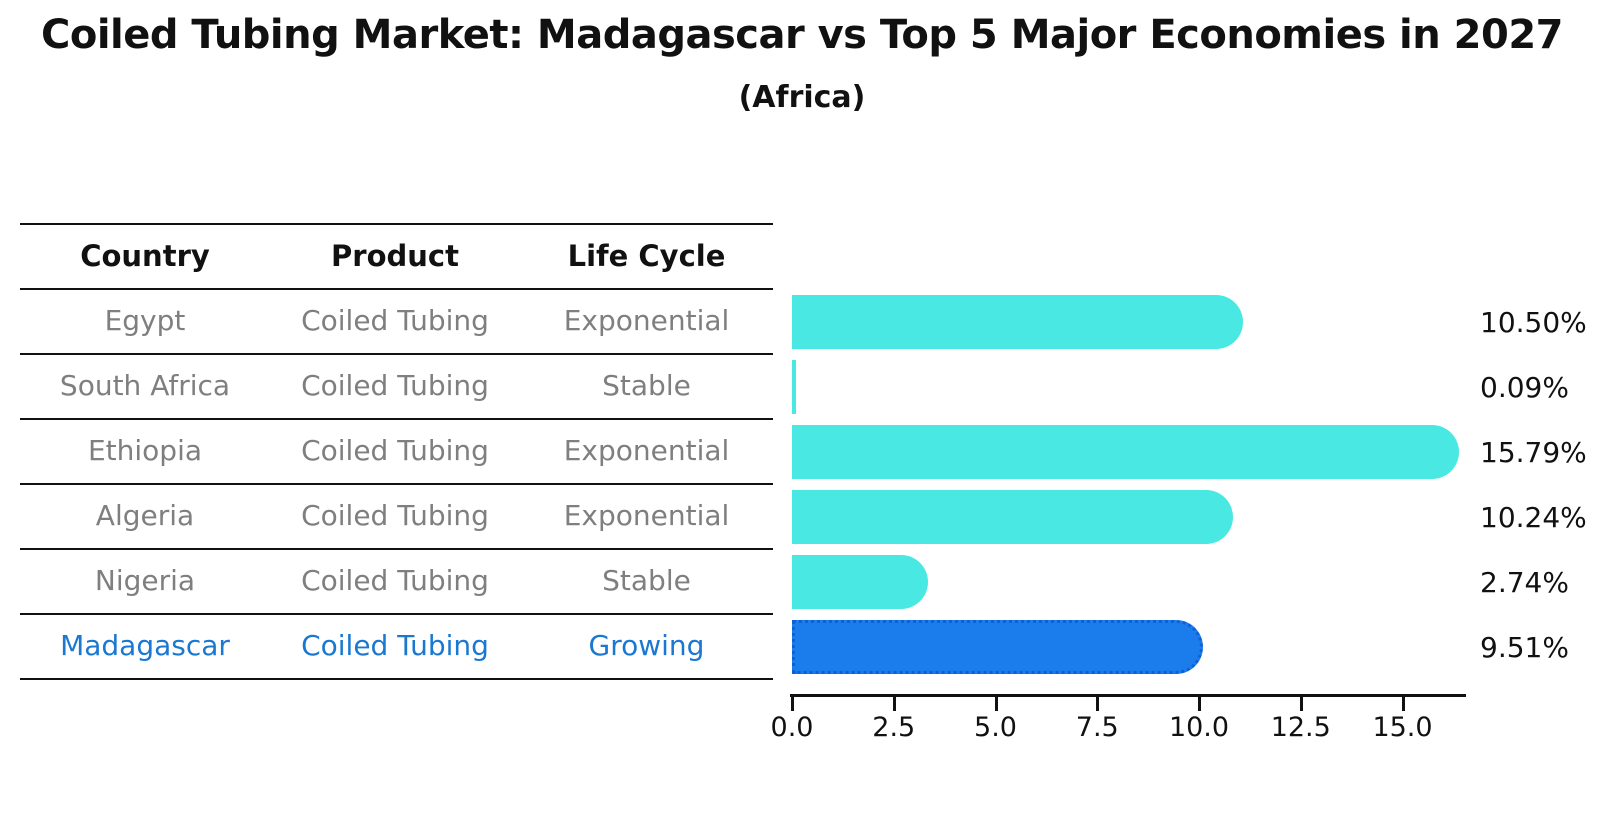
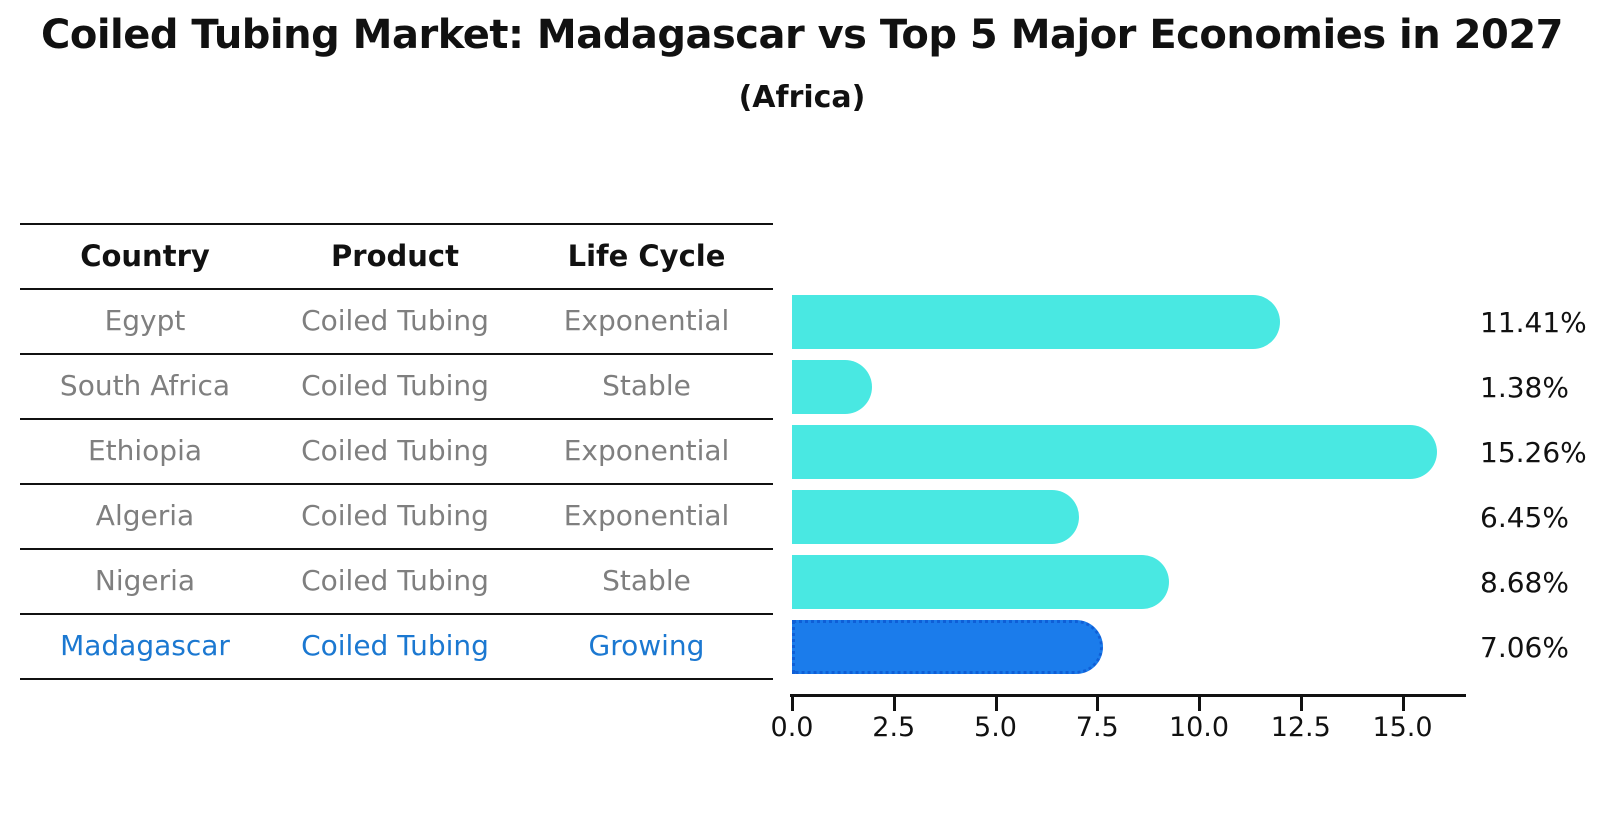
Egypt: 10.50% -> 11.41%
South Africa: 0.09% -> 1.38%
Ethiopia: 15.79% -> 15.26%
Algeria: 10.24% -> 6.45%
Nigeria: 2.74% -> 8.68%
Madagascar: 9.51% -> 7.06%
